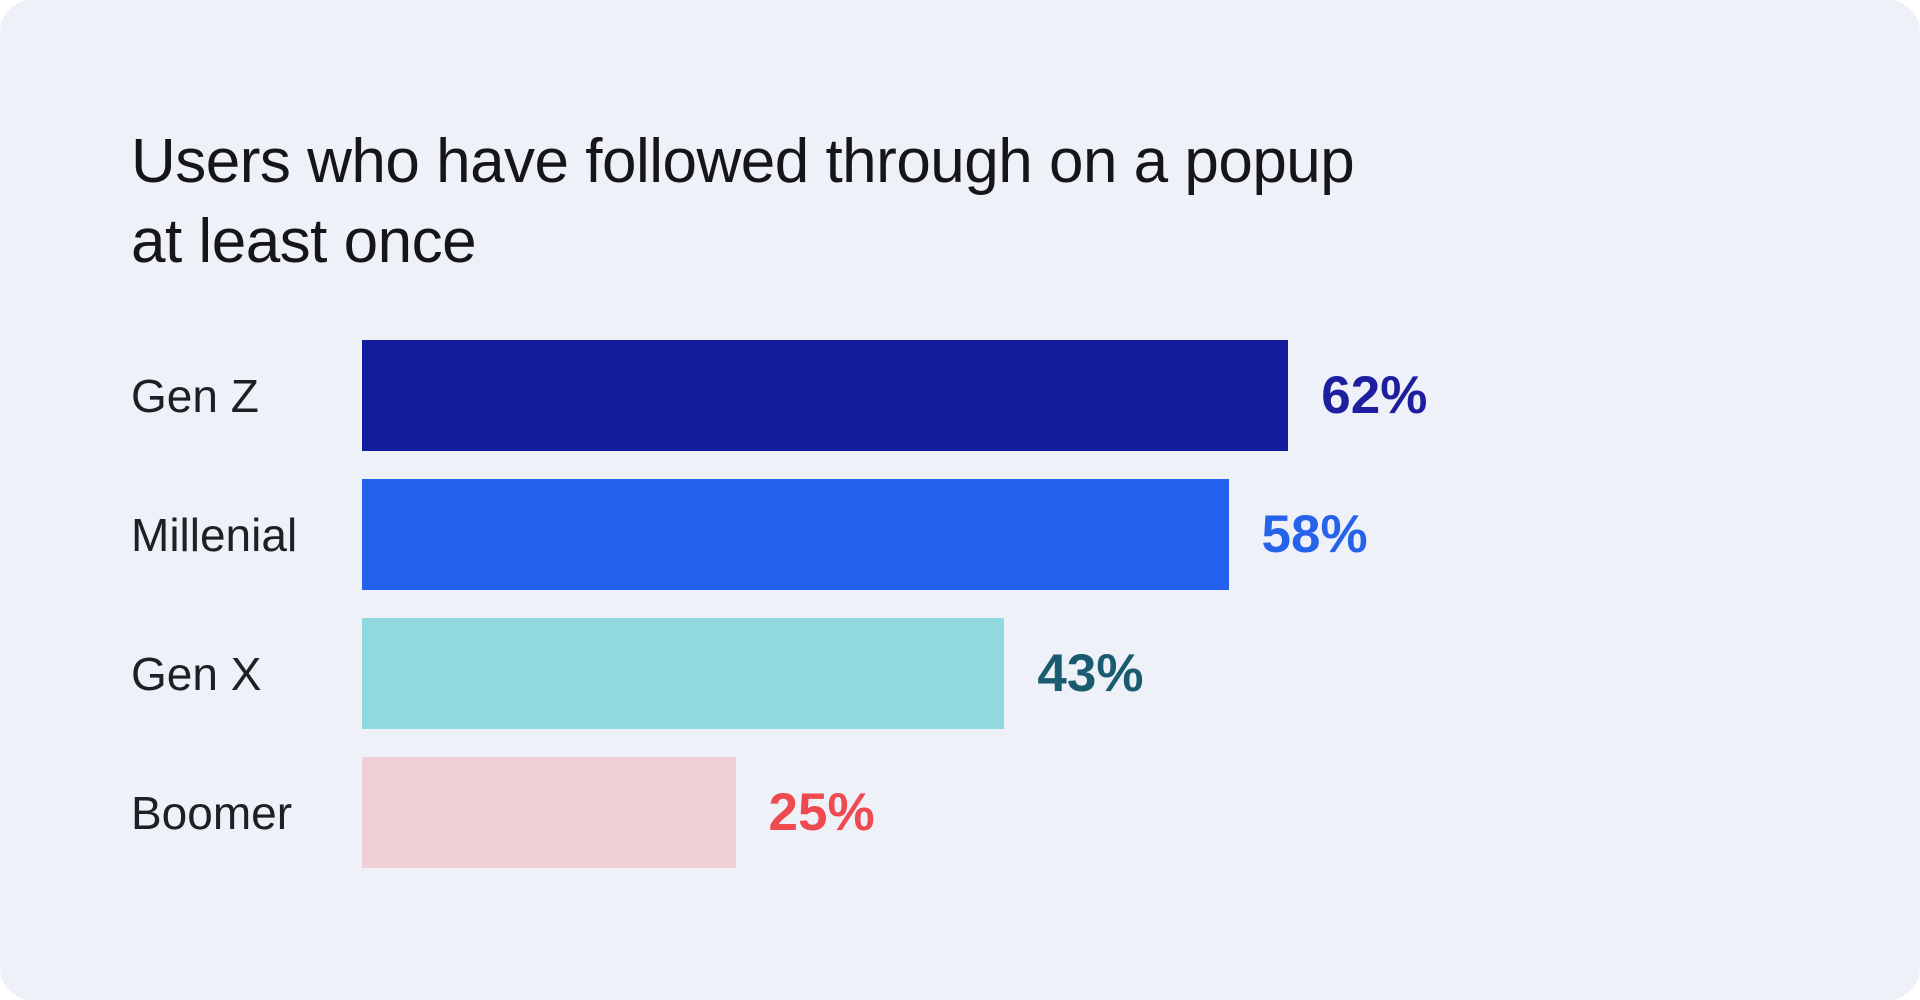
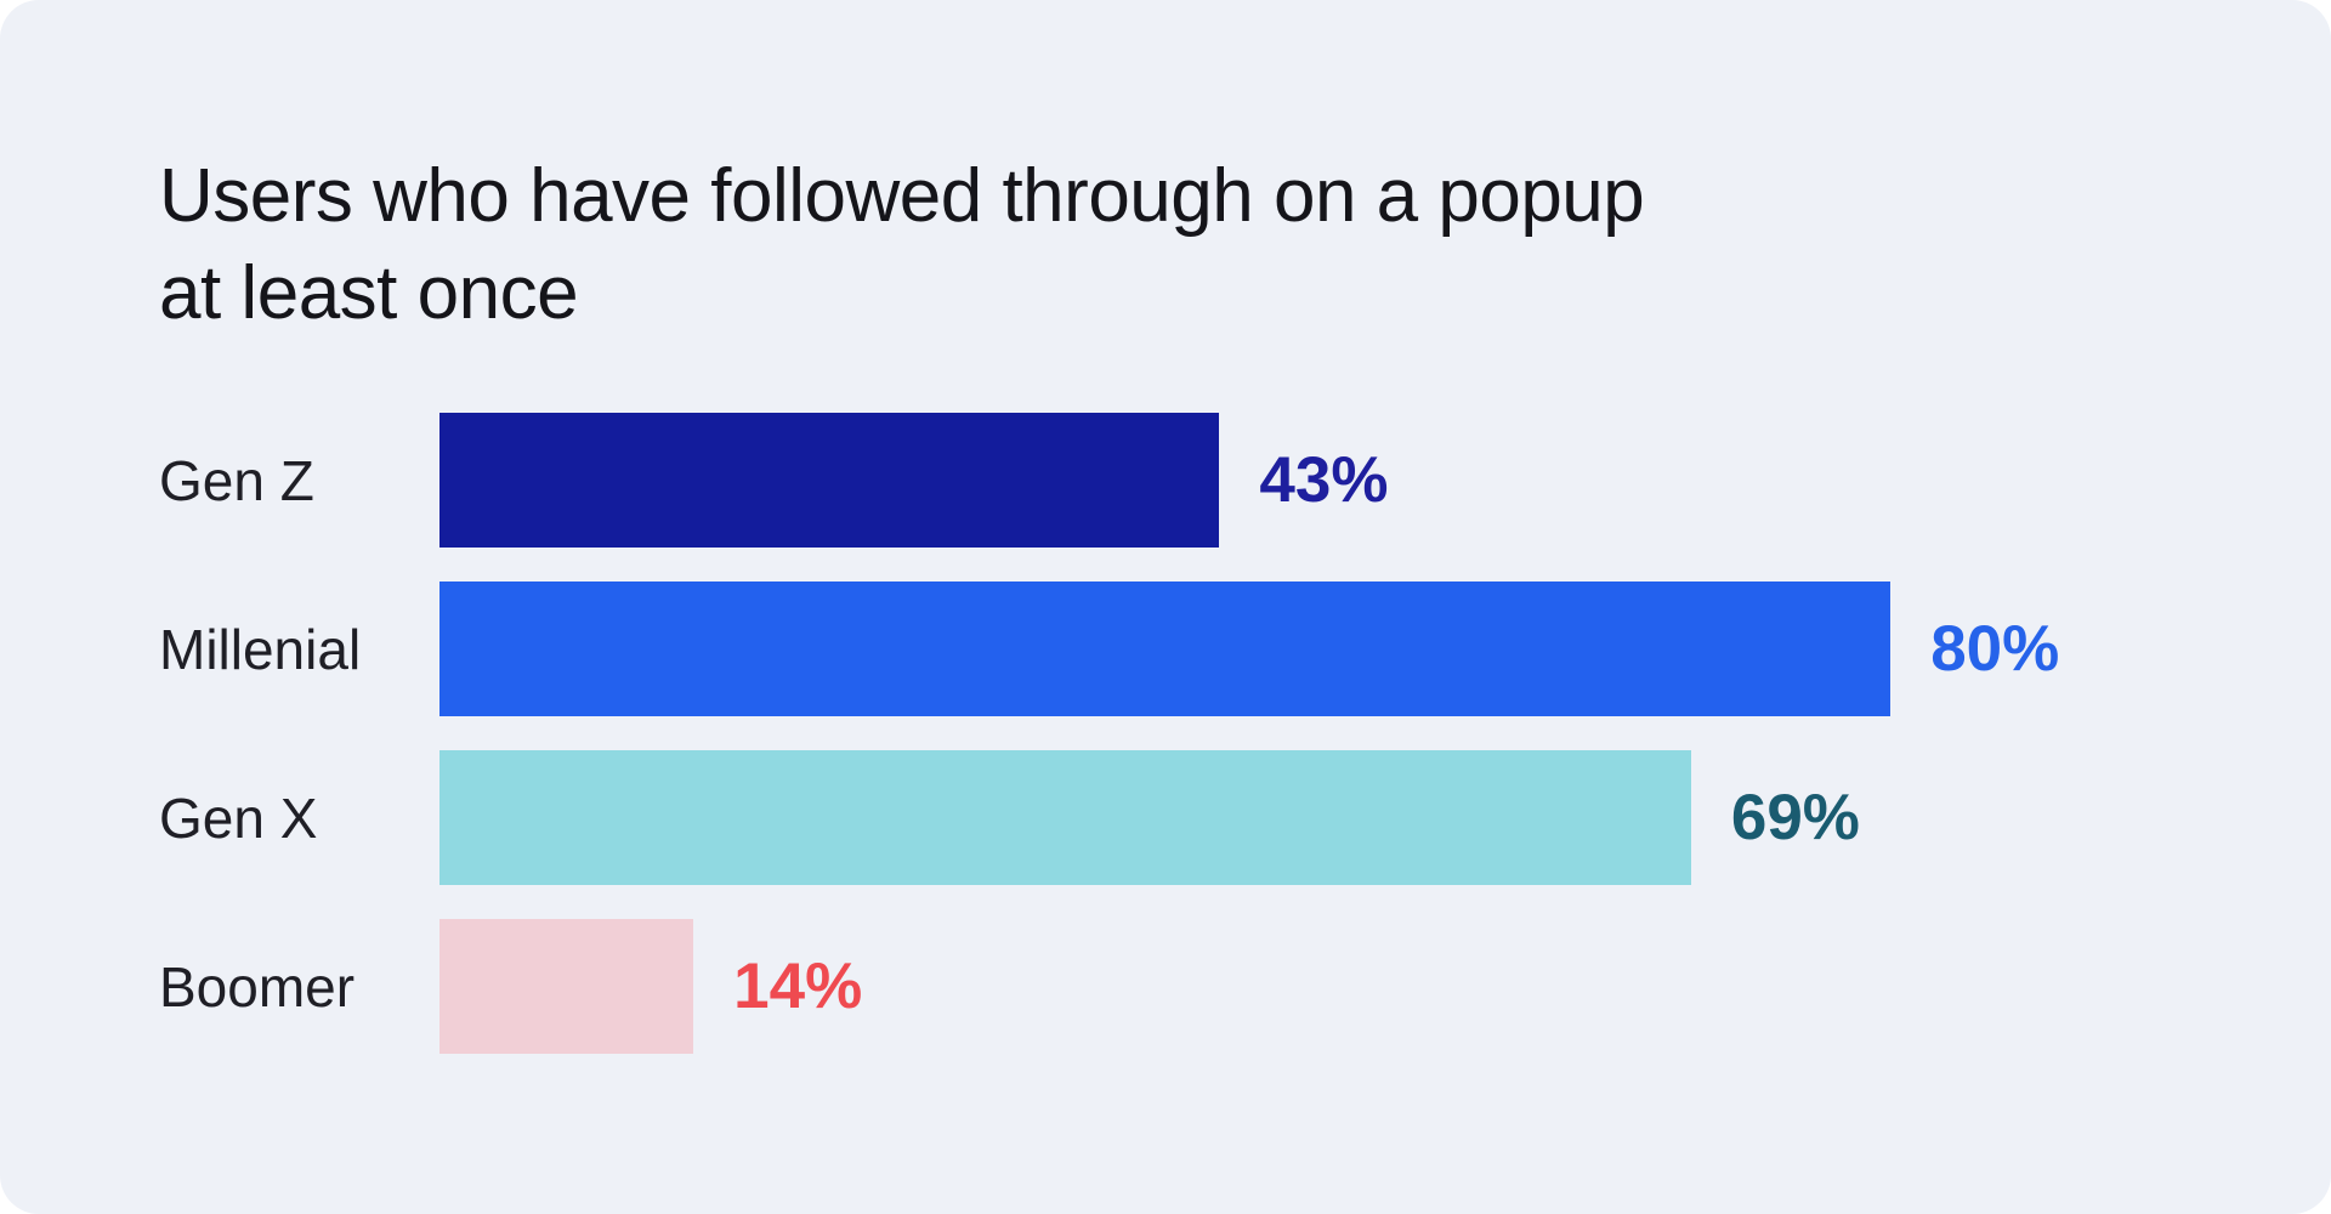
Gen Z: 62% -> 43%
Millenial: 58% -> 80%
Gen X: 43% -> 69%
Boomer: 25% -> 14%
